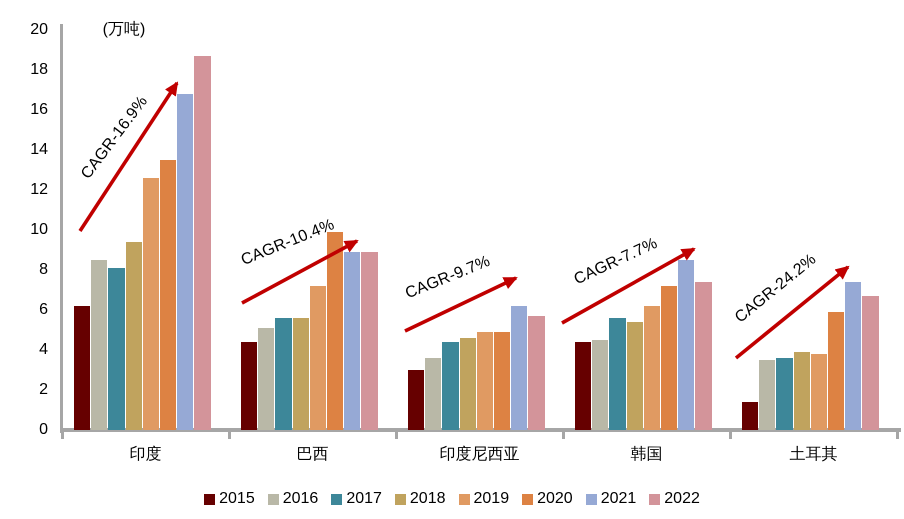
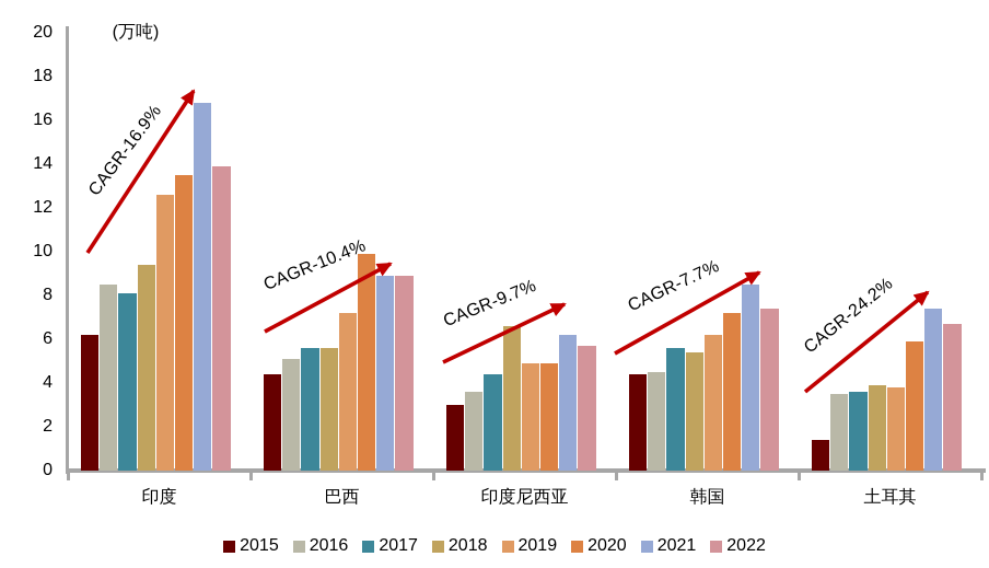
2022/印度: 18.7 -> 13.9
2018/印度尼西亚: 4.6 -> 6.6
